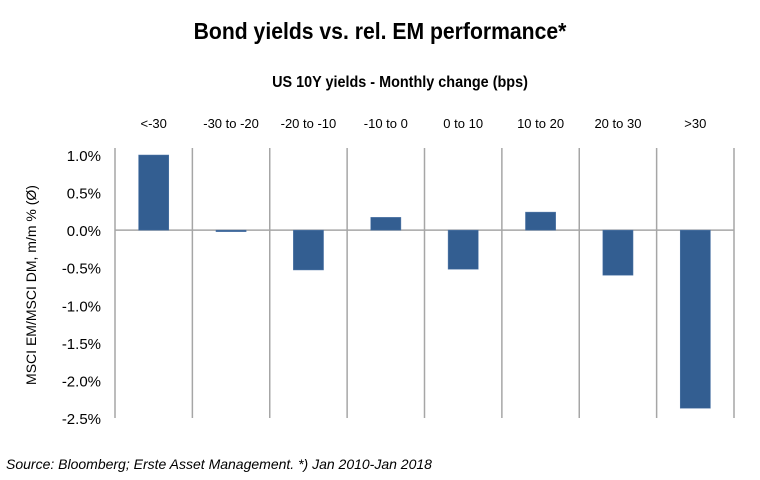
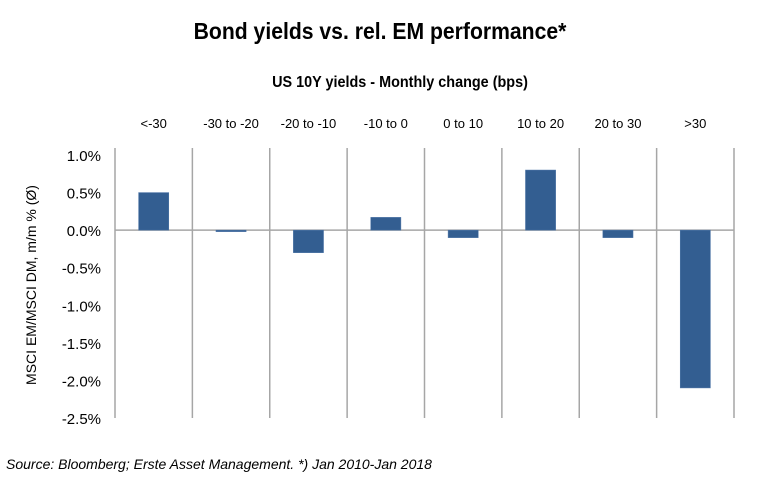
<-30: 1.0% -> 0.5%
-20 to -10: -0.5% -> -0.3%
0 to 10: -0.5% -> -0.1%
10 to 20: 0.2% -> 0.8%
20 to 30: -0.6% -> -0.1%
>30: -2.4% -> -2.1%
